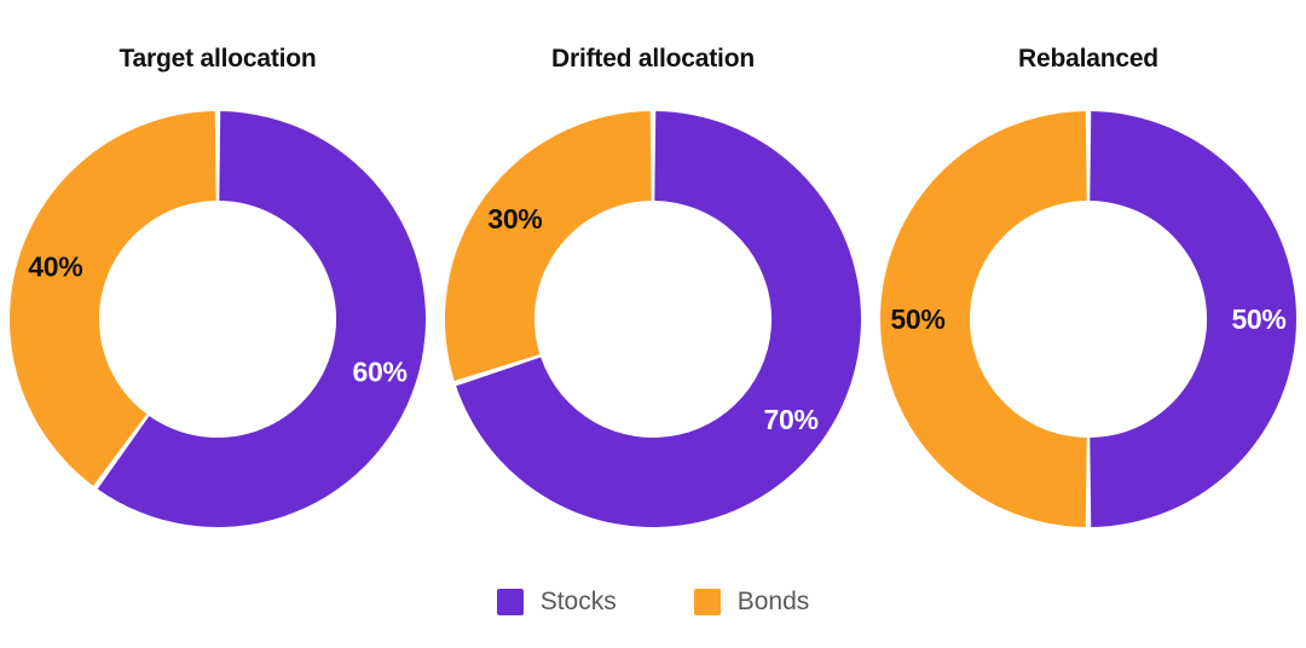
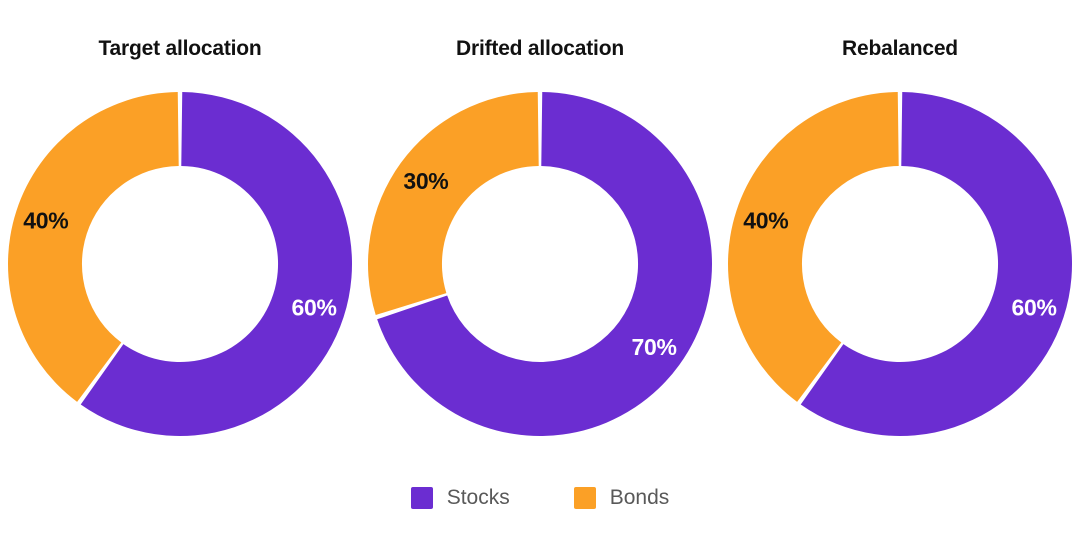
Rebalanced/Stocks: 50% -> 60%
Rebalanced/Bonds: 50% -> 40%
